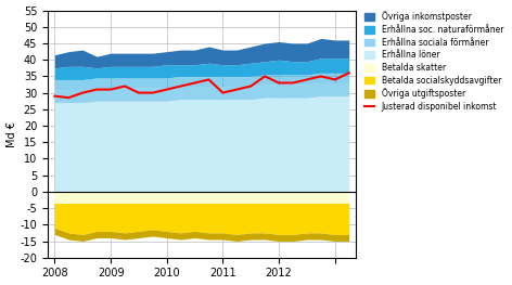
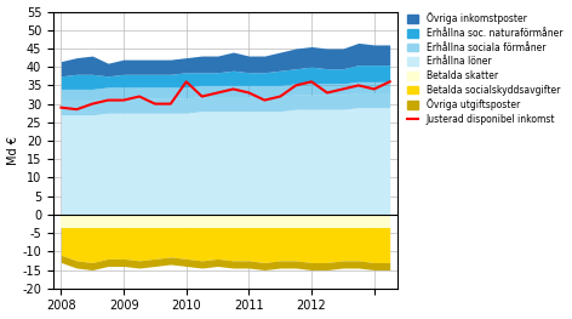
Justerad disponibel inkomst/2010: 31.0 -> 36.0
Justerad disponibel inkomst/2011: 30.0 -> 33.0
Justerad disponibel inkomst/2012: 33.0 -> 36.0
